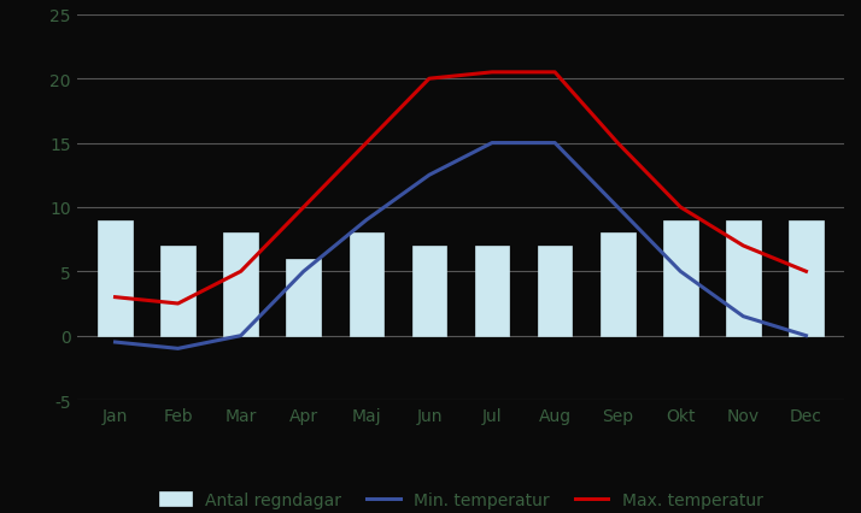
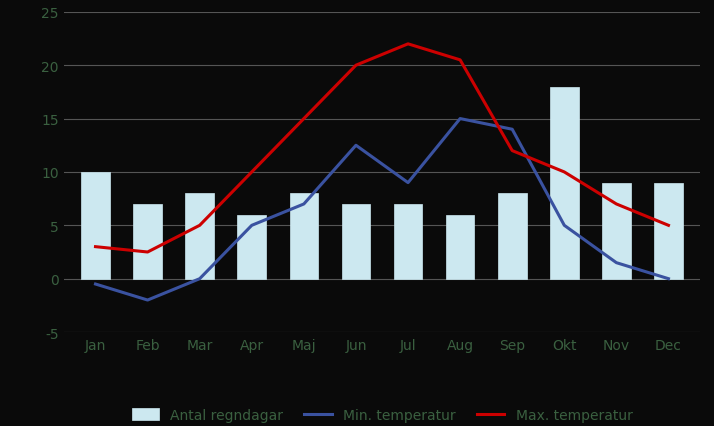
Antal regndagar/Jan: 9 -> 10
Min. temperatur/Feb: -1.0 -> -2.0
Min. temperatur/Maj: 9.0 -> 7.0
Min. temperatur/Jul: 15.0 -> 9.0
Max. temperatur/Jul: 20.5 -> 22.0
Antal regndagar/Aug: 7 -> 6
Min. temperatur/Sep: 10.0 -> 14.0
Max. temperatur/Sep: 15.0 -> 12.0
Antal regndagar/Okt: 9 -> 18
